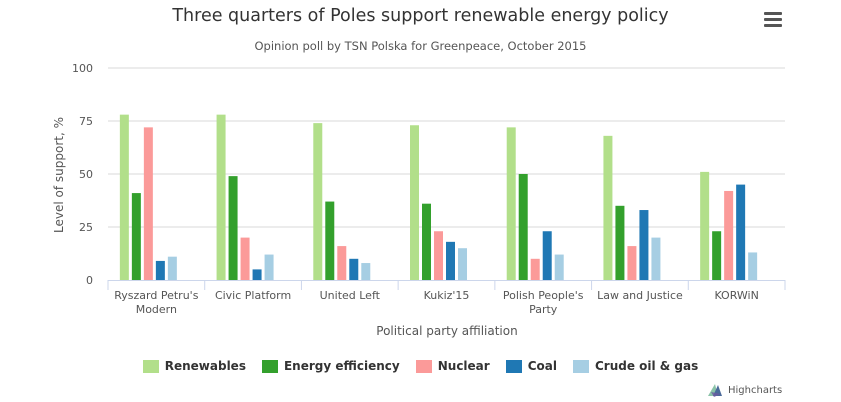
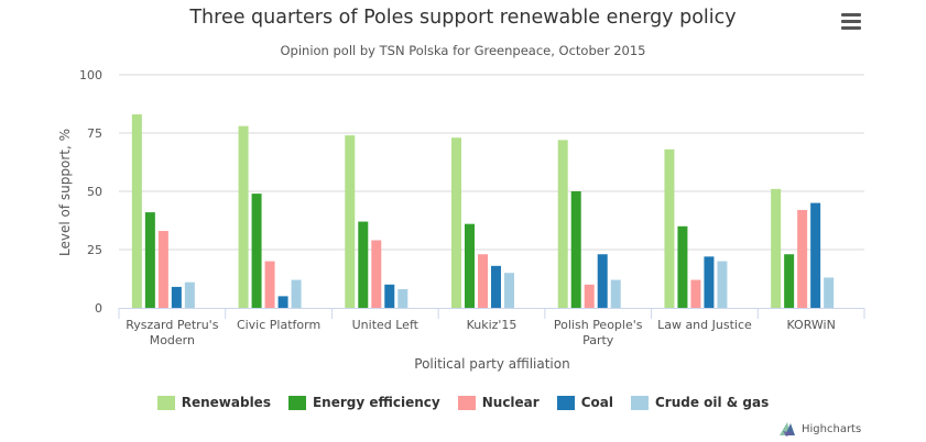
Renewables/Ryszard Petru's Modern: 78 -> 83
Nuclear/Ryszard Petru's Modern: 72 -> 33
Nuclear/United Left: 16 -> 29
Nuclear/Law and Justice: 16 -> 12
Coal/Law and Justice: 33 -> 22
